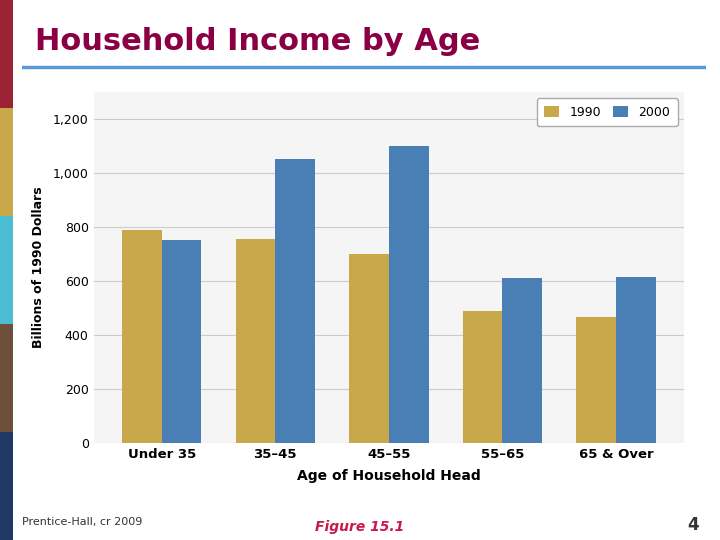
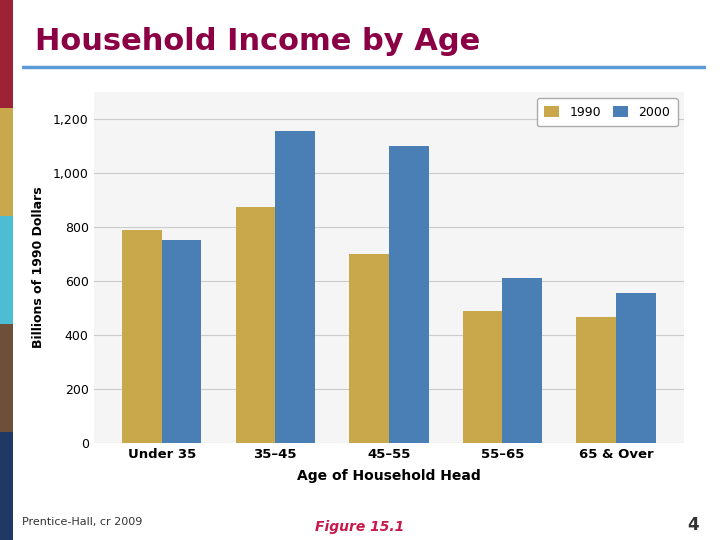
1990/35–45: 755 -> 875
2000/35–45: 1,050 -> 1,155
2000/65 & Over: 615 -> 555
